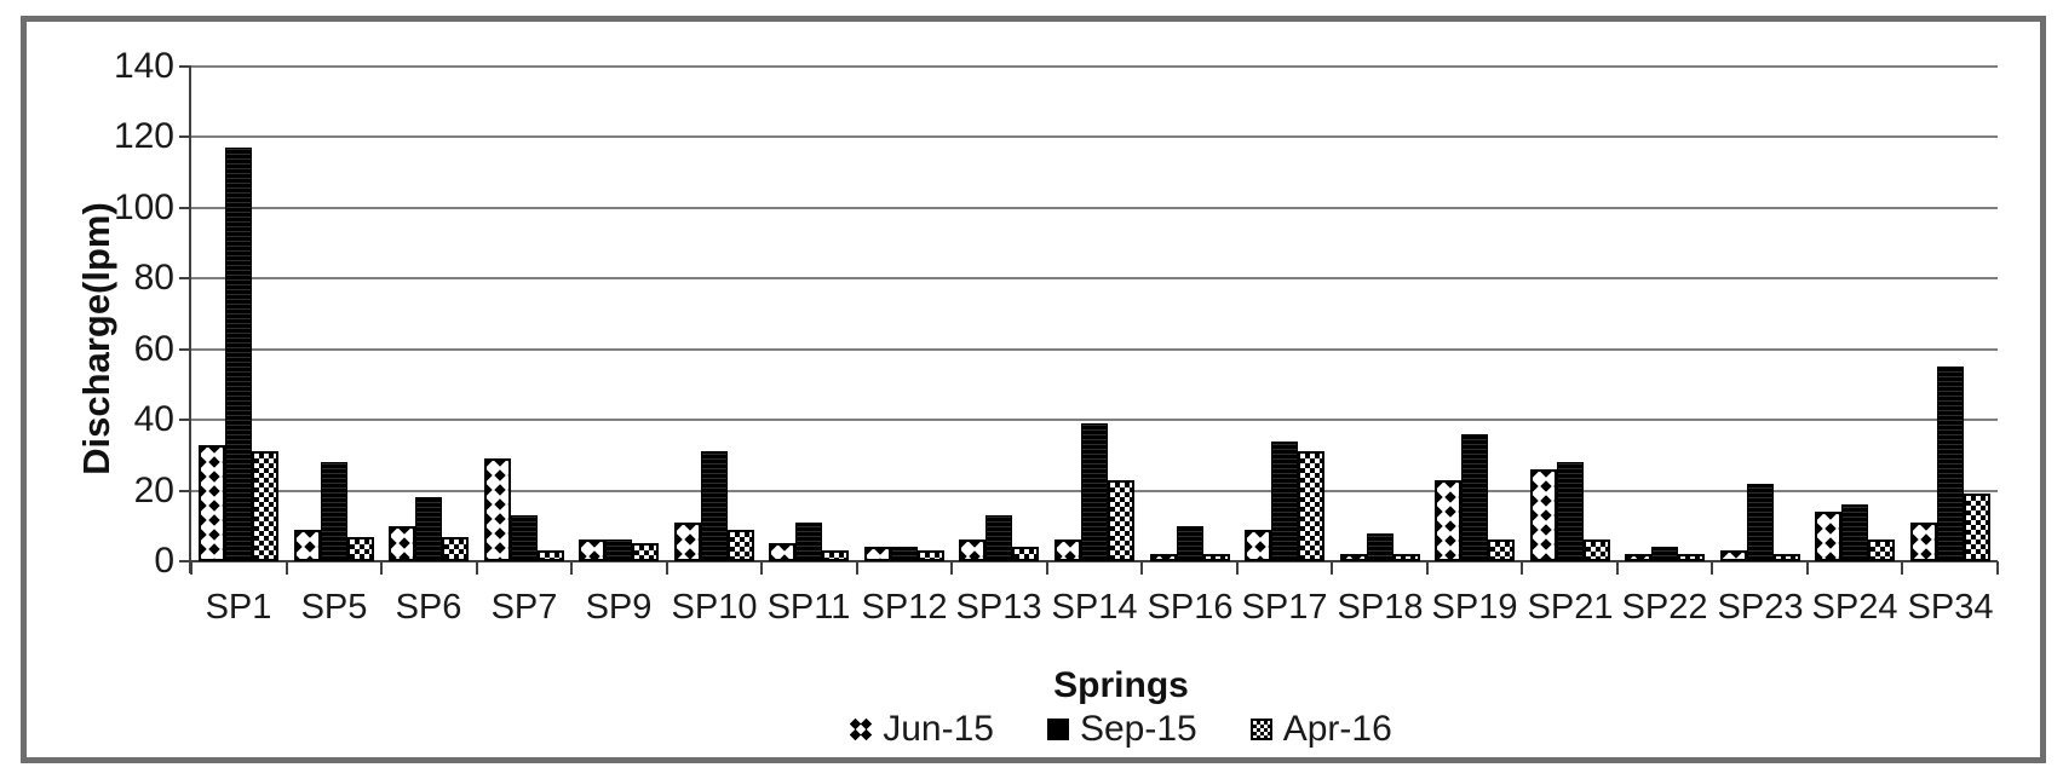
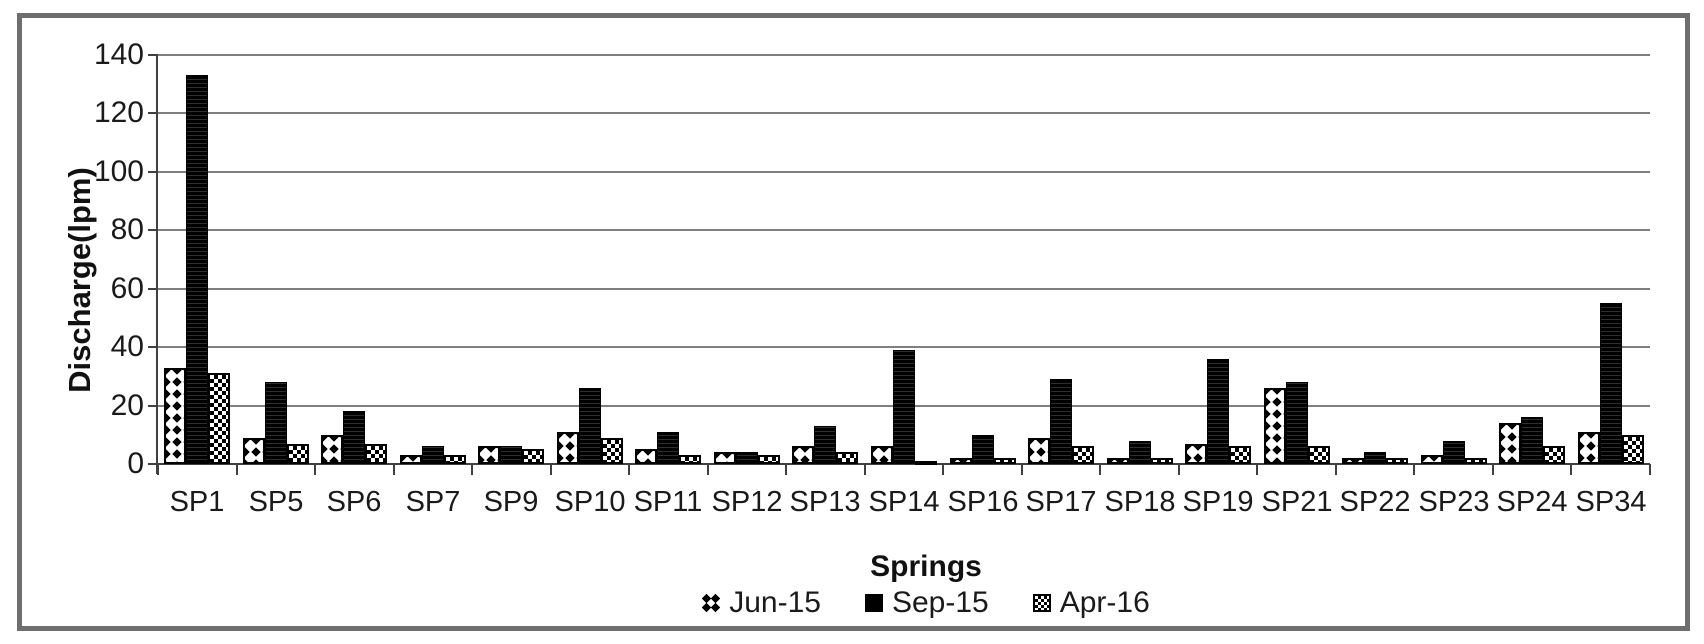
Sep-15/SP1: 117 -> 133
Jun-15/SP7: 29 -> 3
Sep-15/SP7: 13 -> 6
Sep-15/SP10: 31 -> 26
Apr-16/SP14: 23 -> 1
Sep-15/SP17: 34 -> 29
Apr-16/SP17: 31 -> 6
Jun-15/SP19: 23 -> 7
Sep-15/SP23: 22 -> 8
Apr-16/SP34: 19 -> 10
